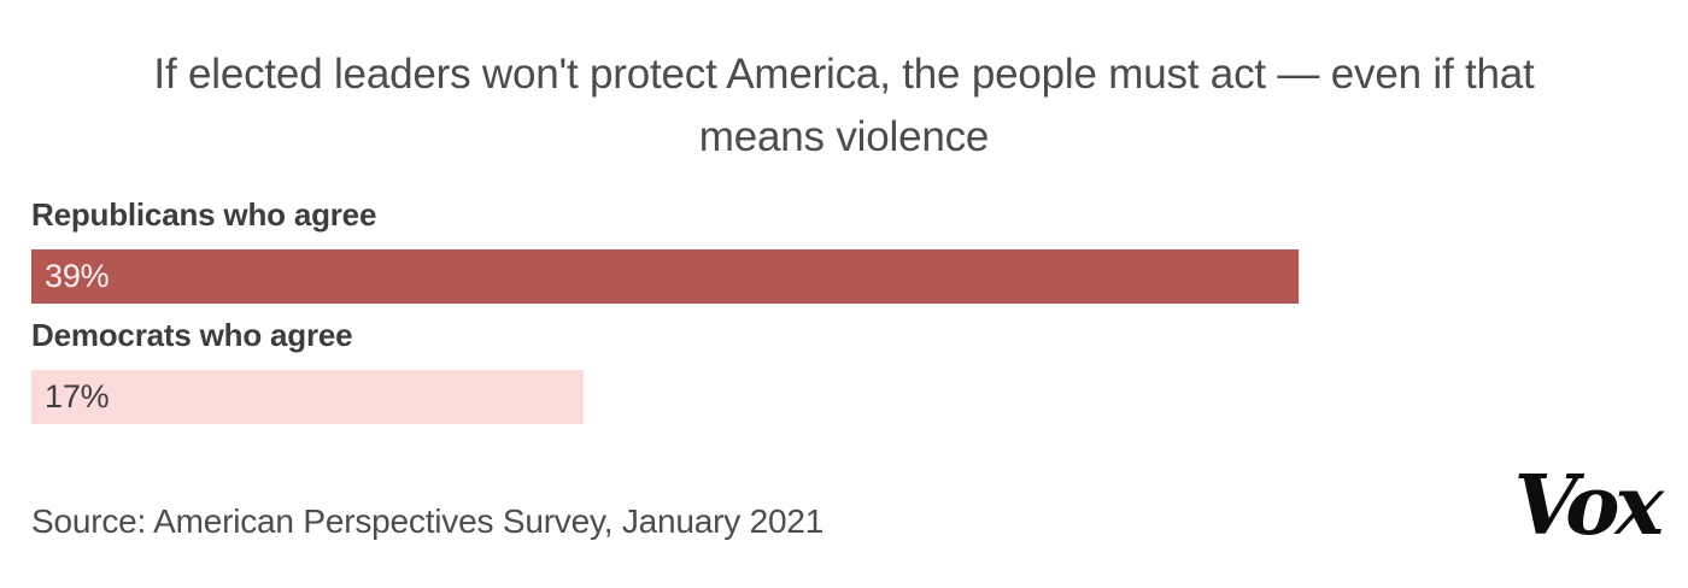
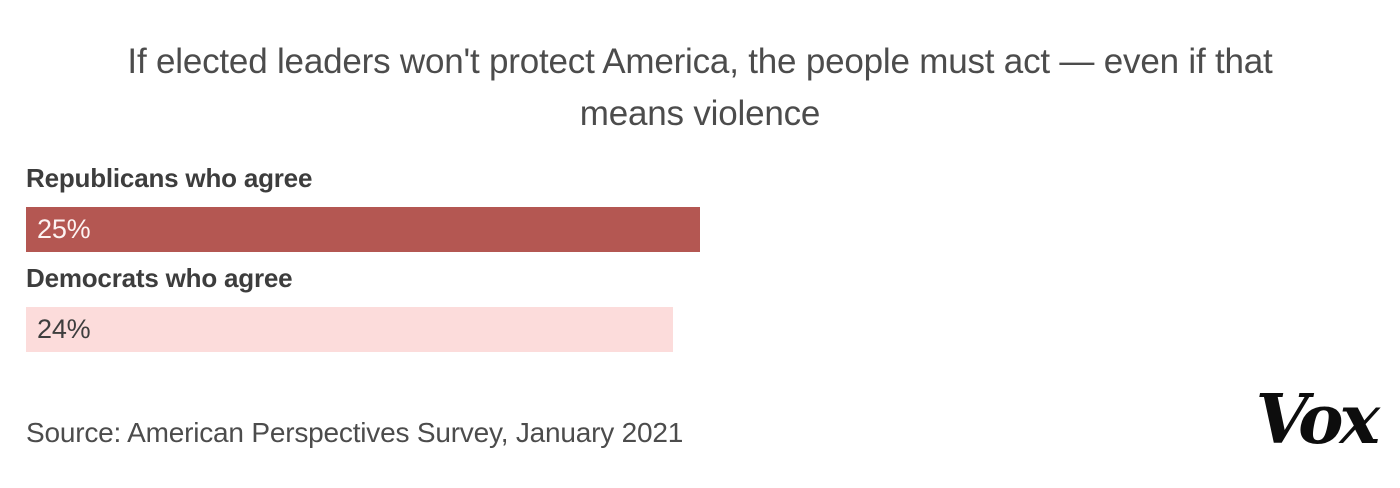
Republicans who agree: 39% -> 25%
Democrats who agree: 17% -> 24%
